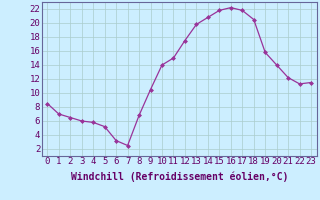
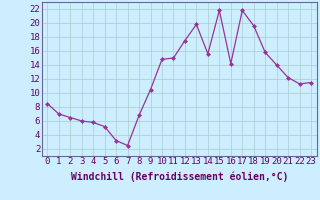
10: 14.0 -> 14.8
14: 20.8 -> 15.6
16: 22.2 -> 14.2
18: 20.5 -> 19.6
